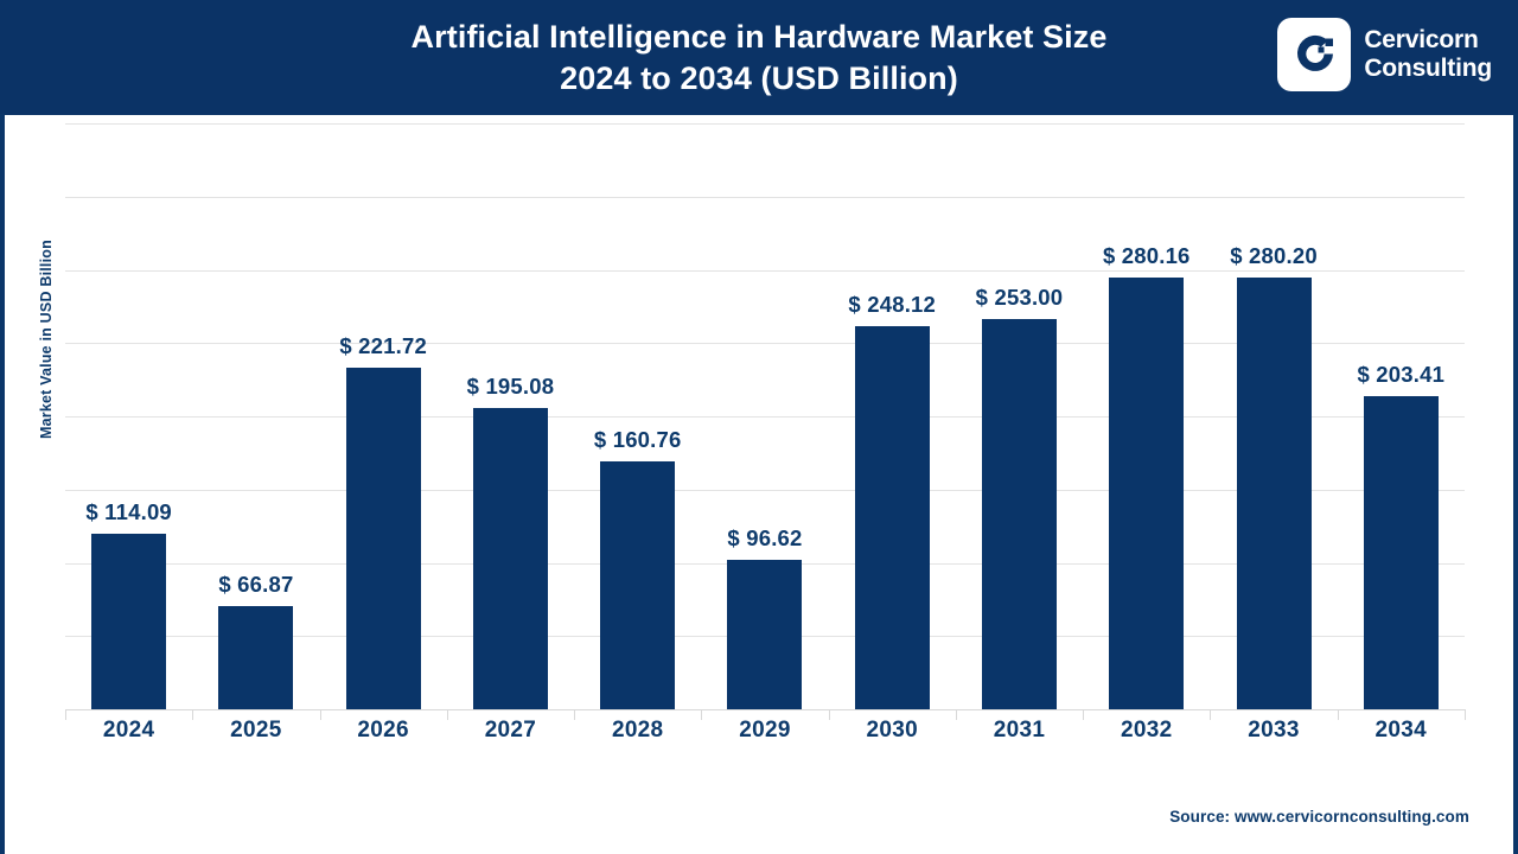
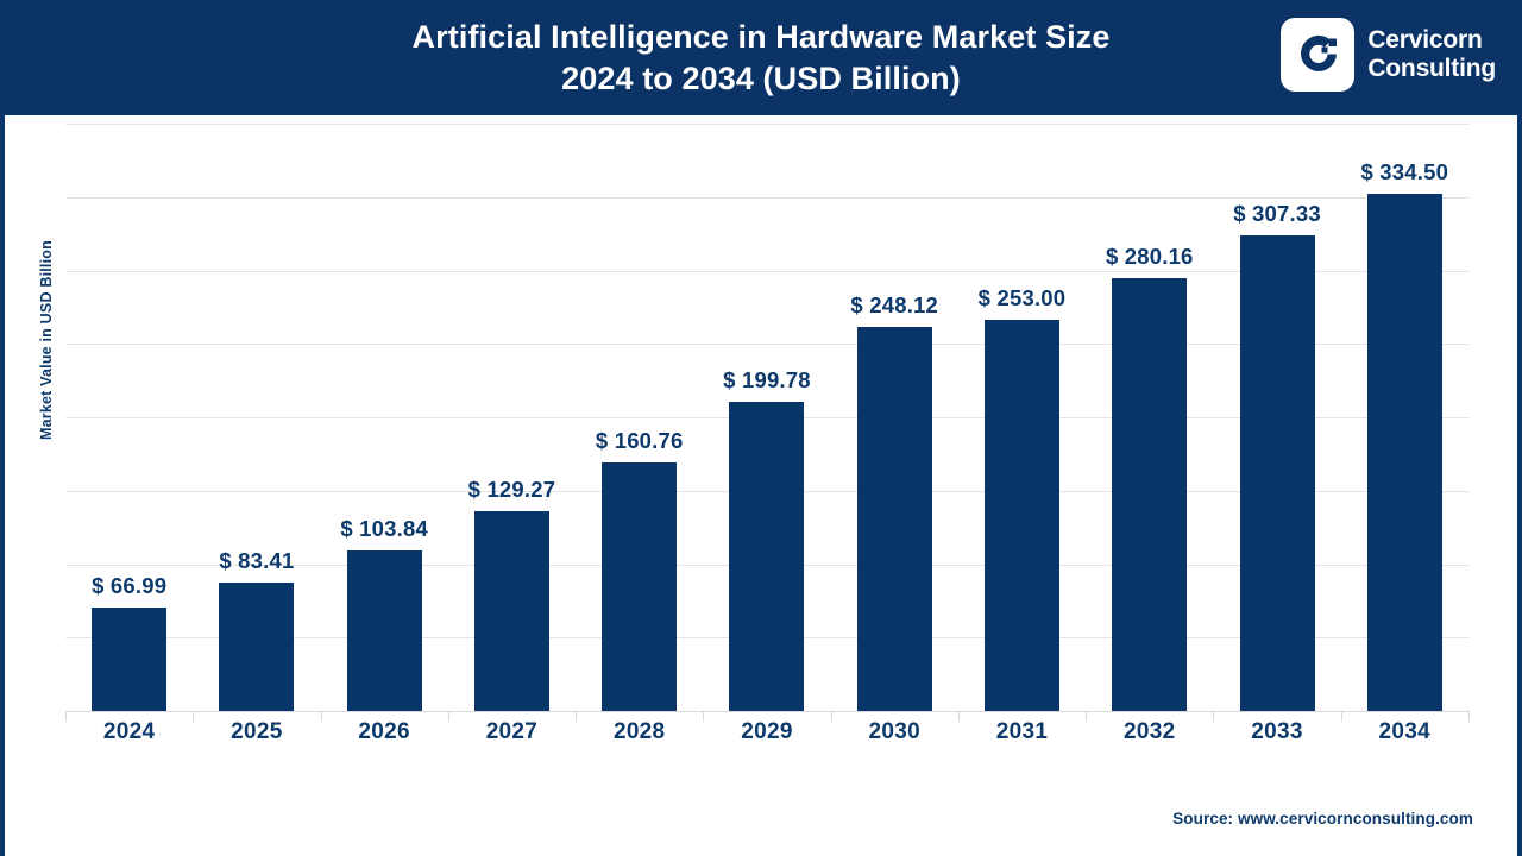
2024: 114.09 -> 66.99
2025: 66.87 -> 83.41
2026: 221.72 -> 103.84
2027: 195.08 -> 129.27
2029: 96.62 -> 199.78
2033: 280.20 -> 307.33
2034: 203.41 -> 334.50
